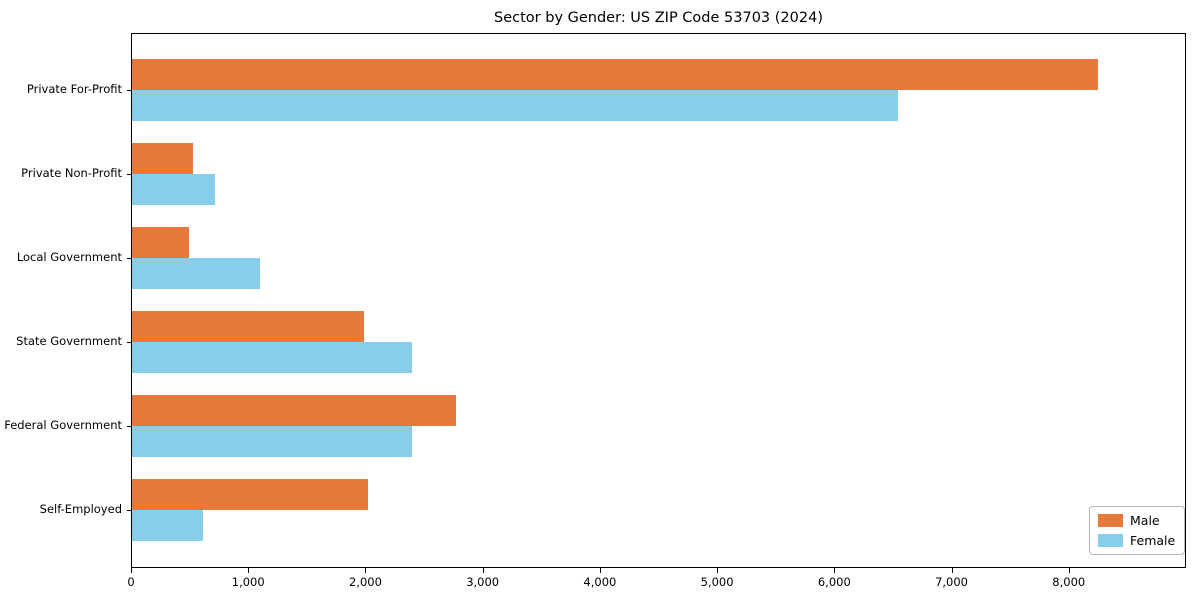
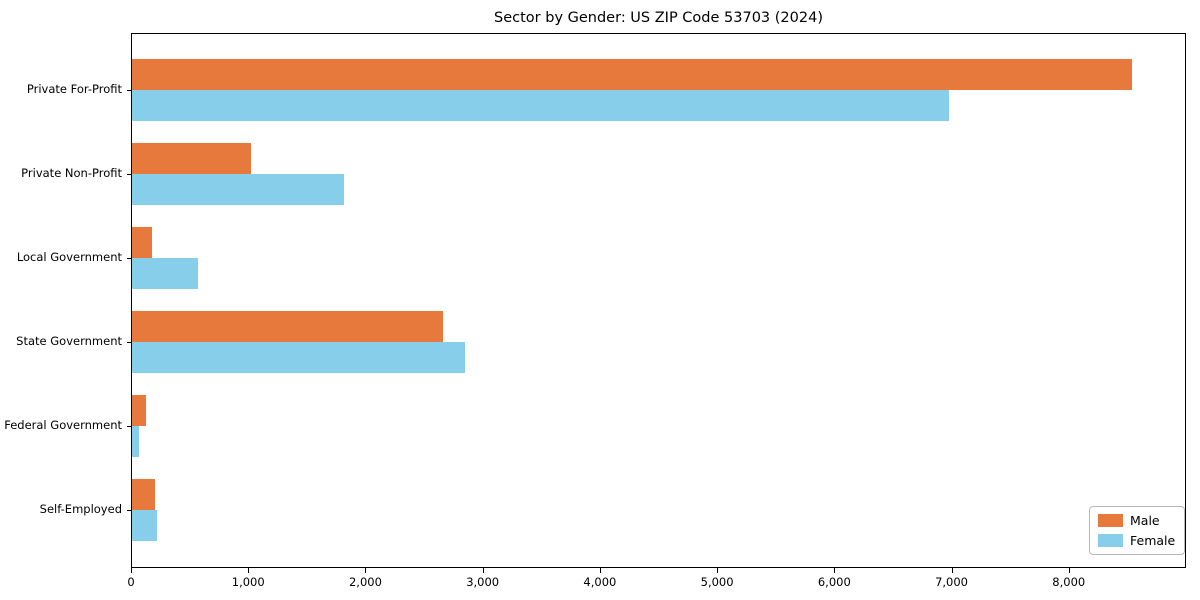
Male/Private For-Profit: 8260 -> 8550
Female/Private For-Profit: 6550 -> 6980
Male/Private Non-Profit: 520 -> 1020
Female/Private Non-Profit: 710 -> 1810
Male/Local Government: 490 -> 170
Female/Local Government: 1090 -> 560
Male/State Government: 1980 -> 2660
Female/State Government: 2390 -> 2850
Male/Federal Government: 2770 -> 120
Female/Federal Government: 2390 -> 60
Male/Self-Employed: 2020 -> 200
Female/Self-Employed: 610 -> 210
